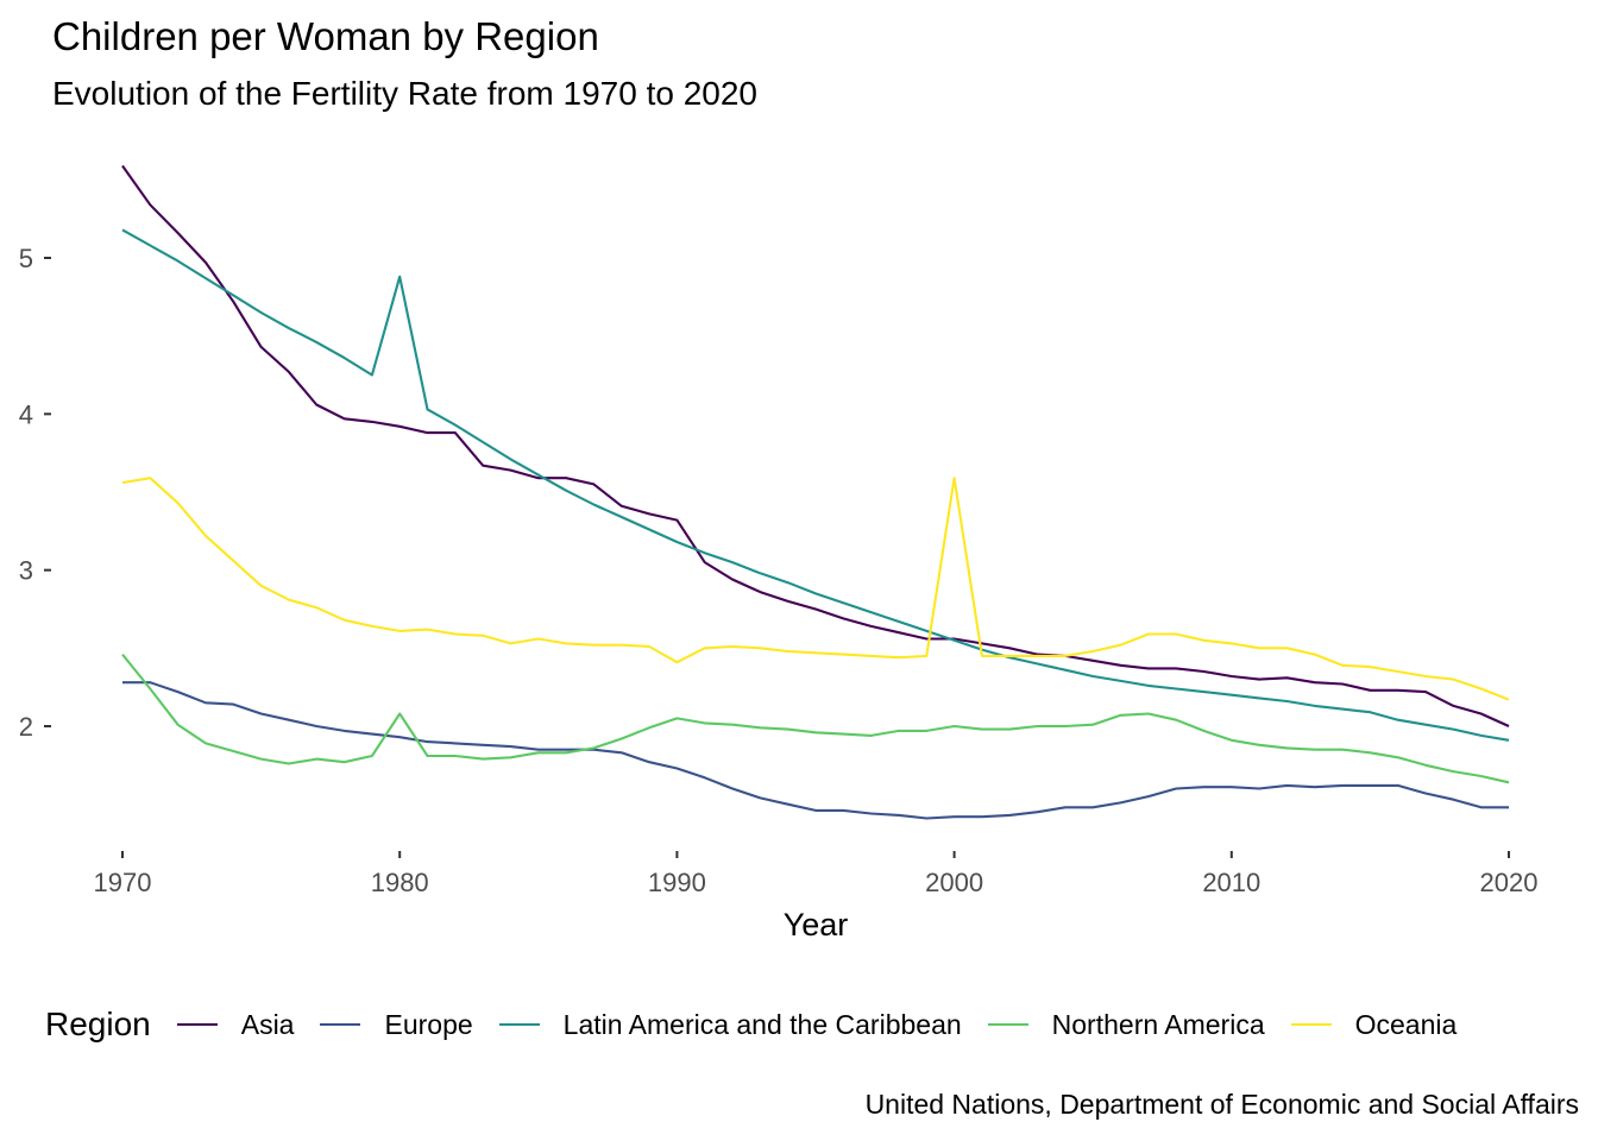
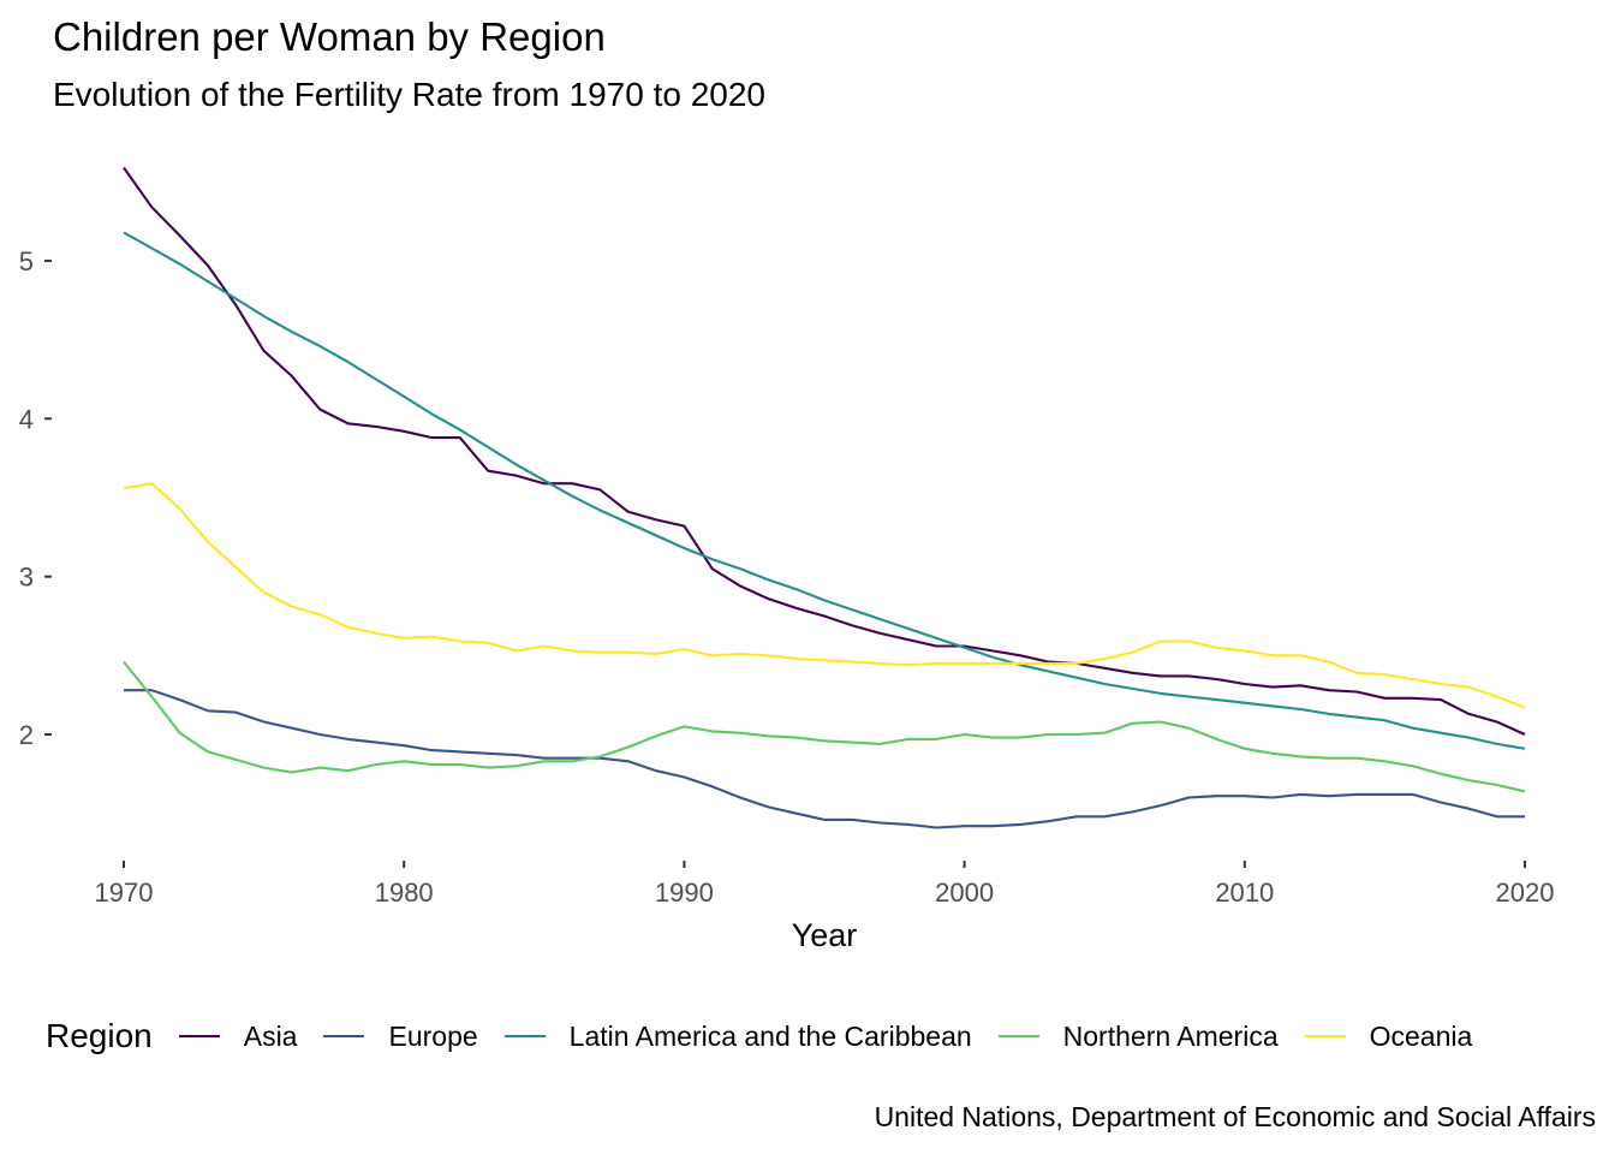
Latin America and the Caribbean/1980: 4.88 -> 4.14
Northern America/1980: 2.08 -> 1.83
Oceania/1990: 2.41 -> 2.54
Oceania/2000: 3.59 -> 2.45
